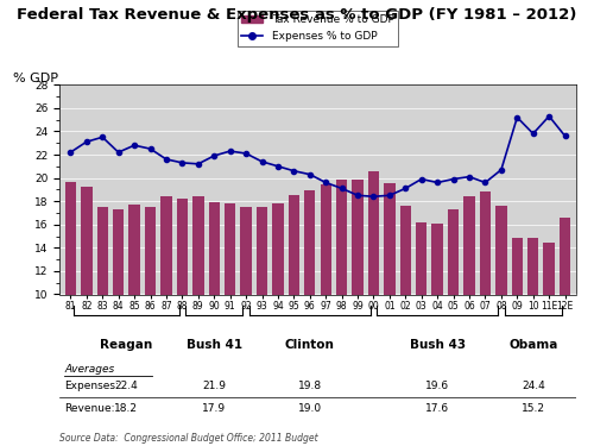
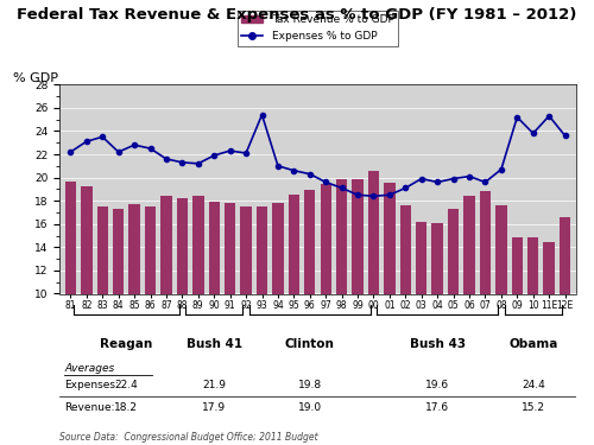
Expenses % to GDP/93: 21.4 -> 25.4
